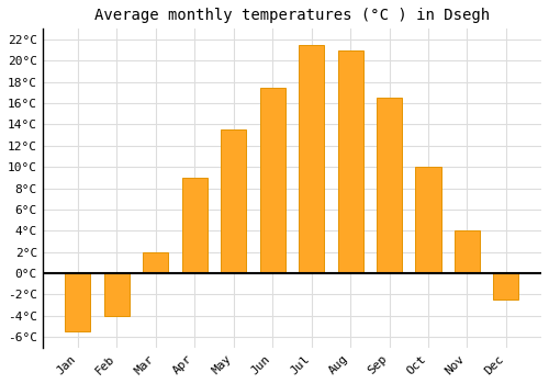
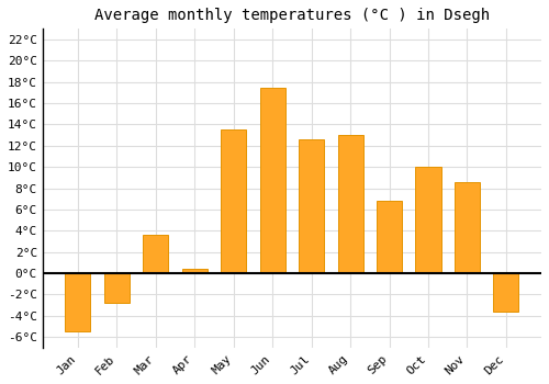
Feb: -4.0°C -> -2.8°C
Mar: 2.0°C -> 3.6°C
Apr: 9.0°C -> 0.4°C
Jul: 21.5°C -> 12.6°C
Aug: 21.0°C -> 13.0°C
Sep: 16.5°C -> 6.8°C
Nov: 4.0°C -> 8.6°C
Dec: -2.5°C -> -3.6°C
